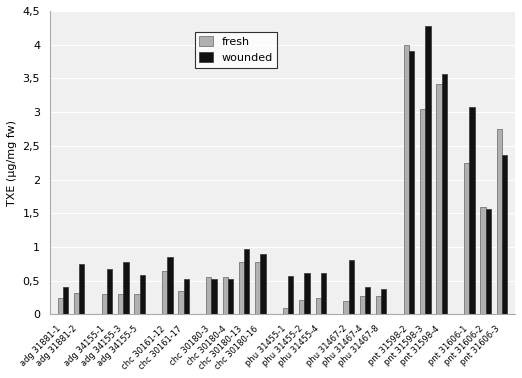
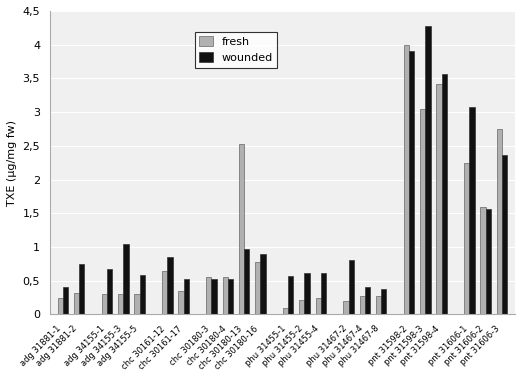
wounded/adg 34155-3: 0,78 -> 1,04
fresh/chc 30180-13: 0,78 -> 2,52
